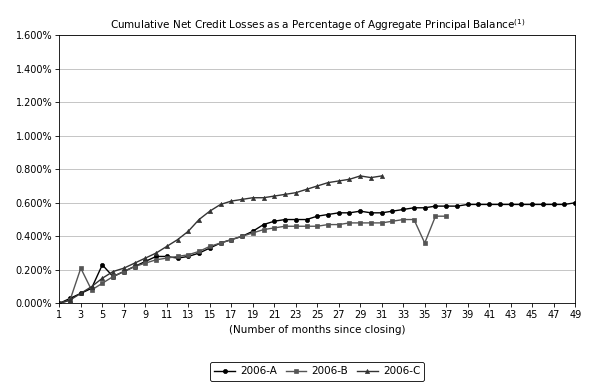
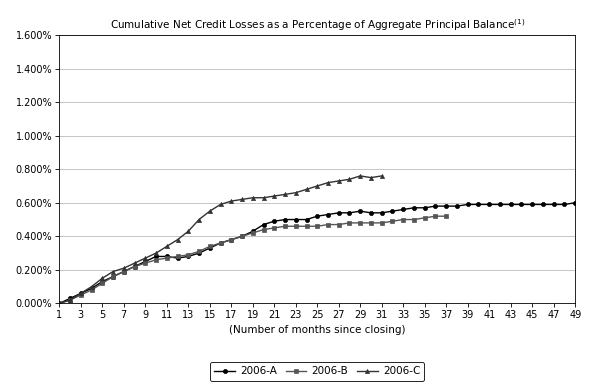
2006-B/3: 0.21% -> 0.05%
2006-A/5: 0.23% -> 0.13%
2006-B/35: 0.36% -> 0.51%
